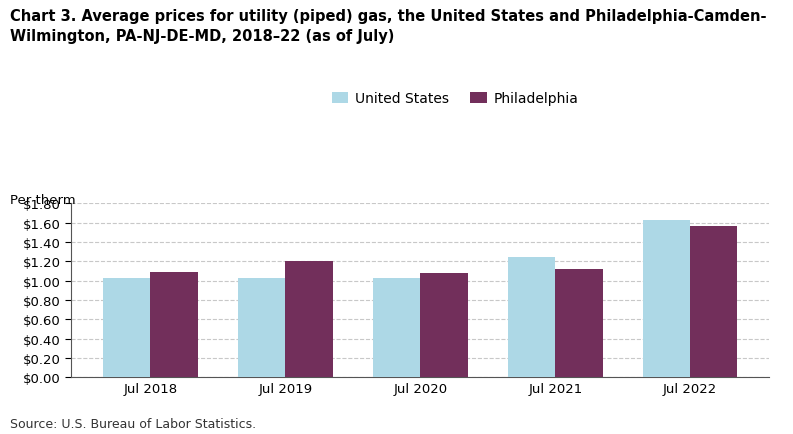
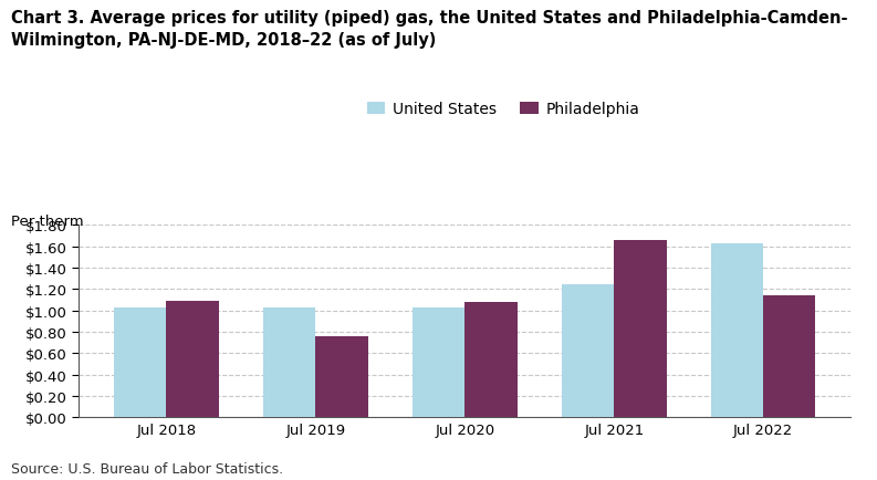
Philadelphia/Jul 2019: $1.20 -> $0.76
Philadelphia/Jul 2021: $1.12 -> $1.66
Philadelphia/Jul 2022: $1.57 -> $1.14
